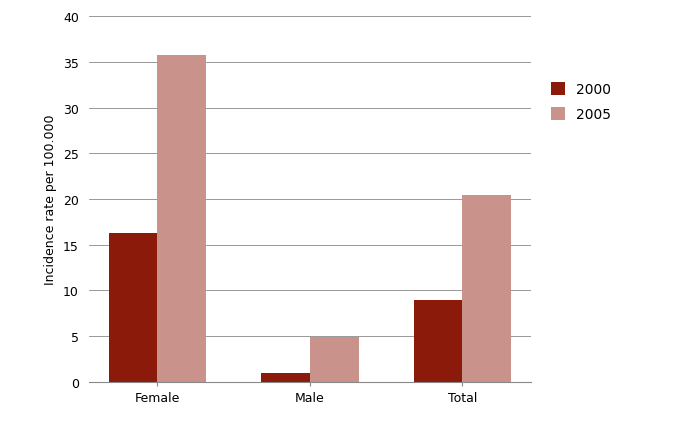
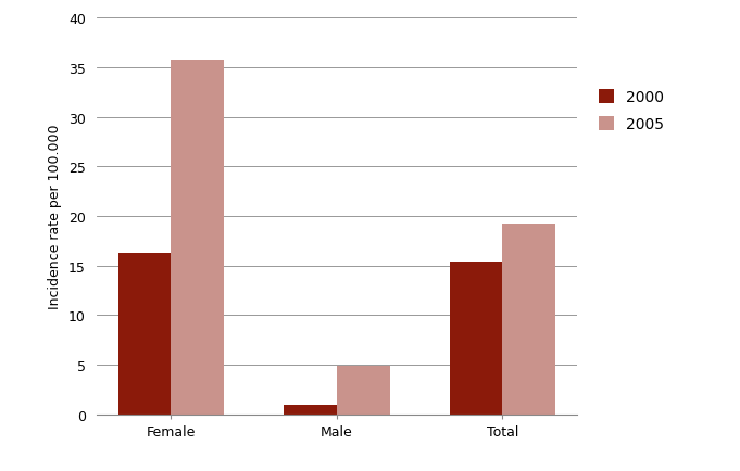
2000/Total: 9.0 -> 15.4
2005/Total: 20.5 -> 19.2
